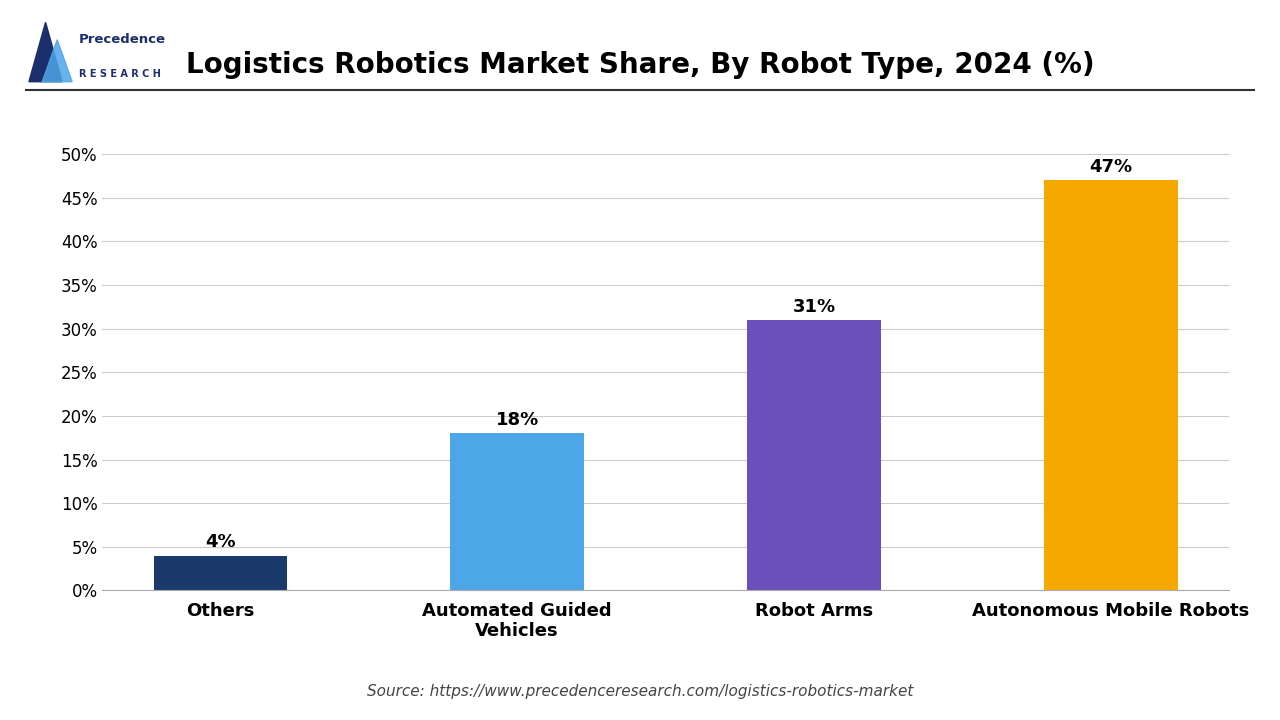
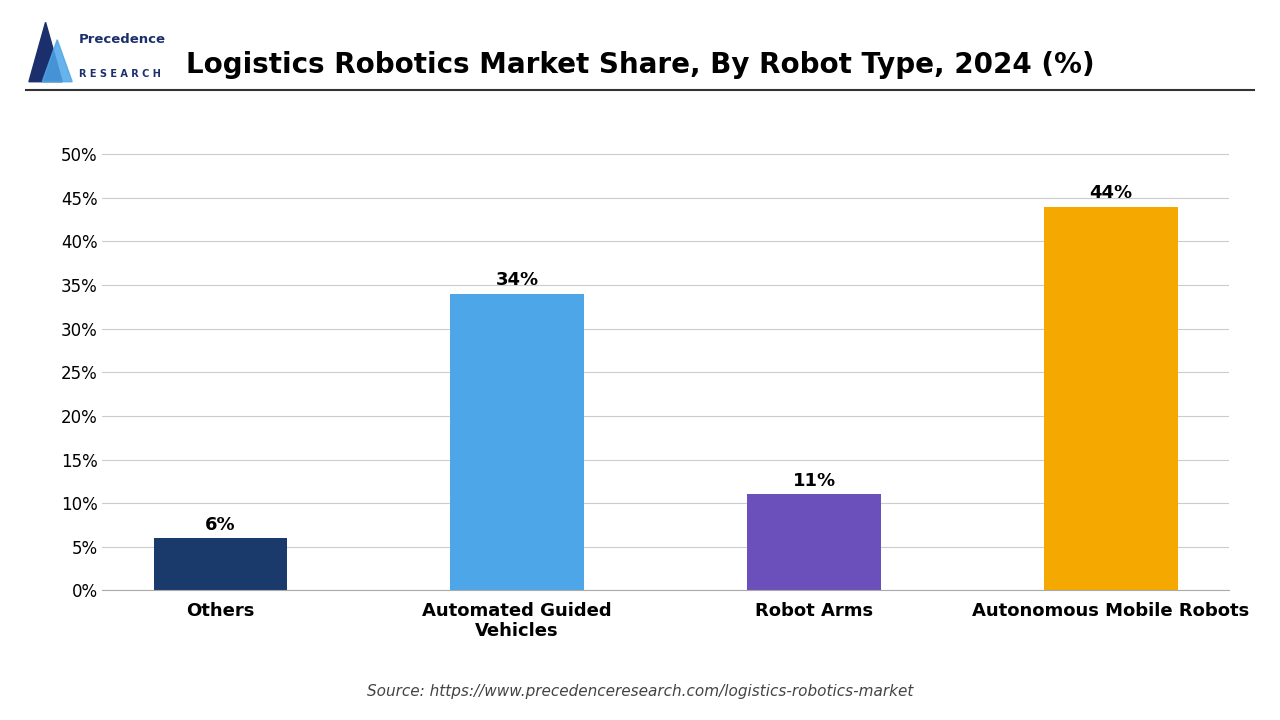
Others: 4% -> 6%
Automated Guided Vehicles: 18% -> 34%
Robot Arms: 31% -> 11%
Autonomous Mobile Robots: 47% -> 44%
